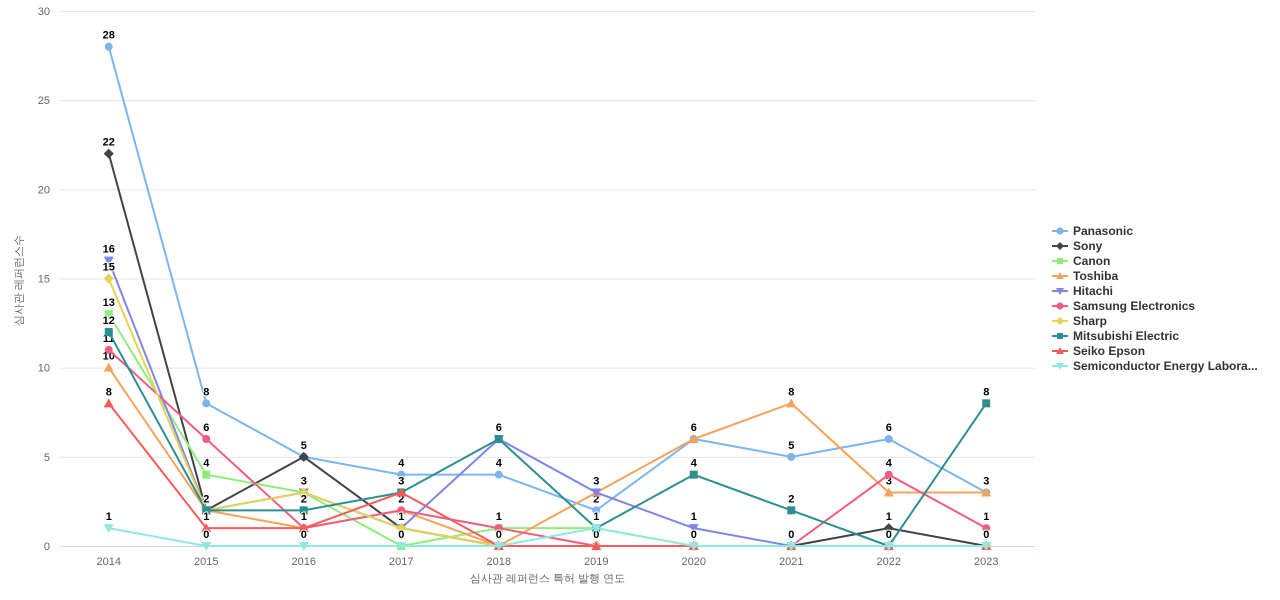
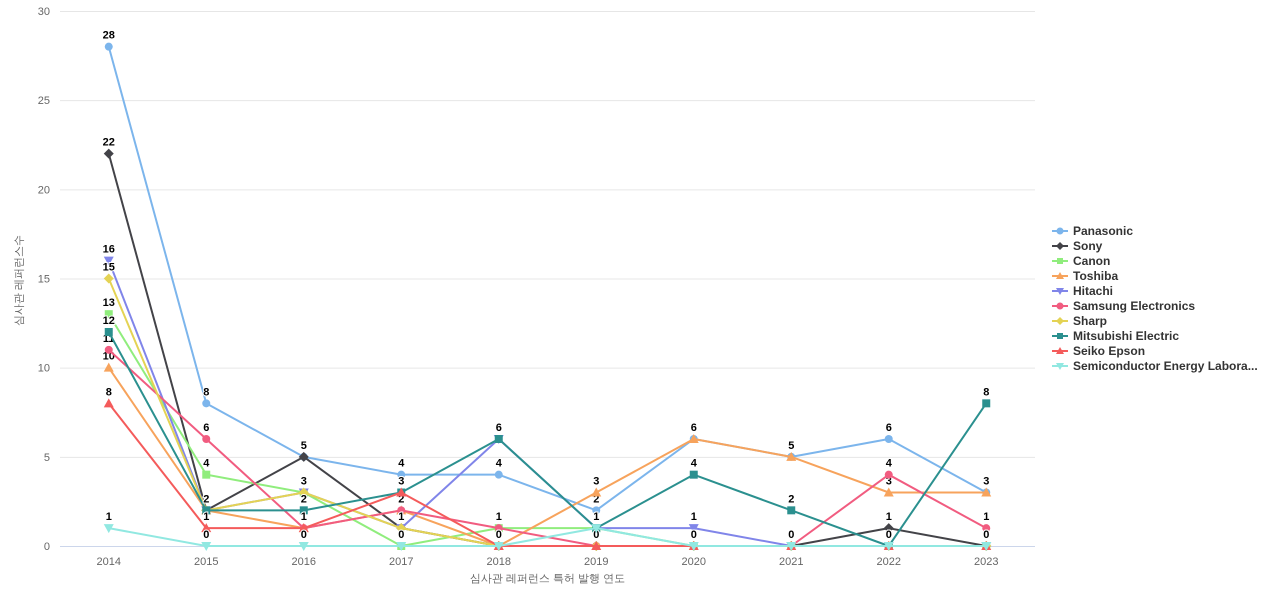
Hitachi/2019: 3 -> 1
Toshiba/2021: 8 -> 5
